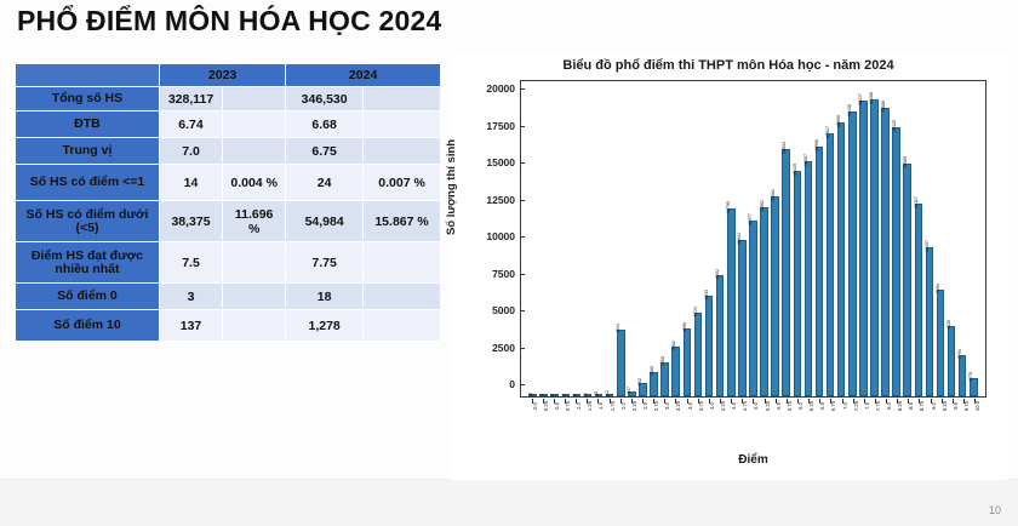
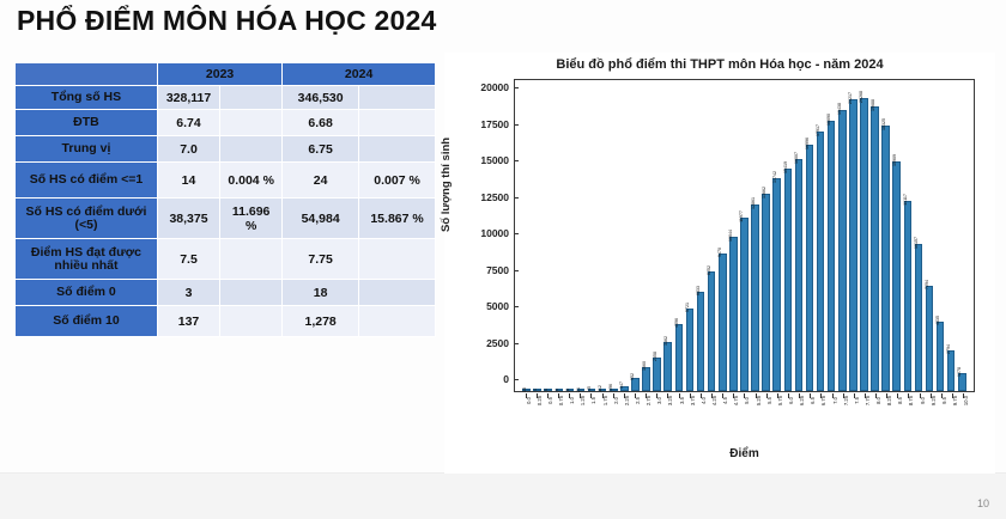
2.0: 4544 -> 196
4.5: 12795 -> 9470
5.75: 16833 -> 14742
